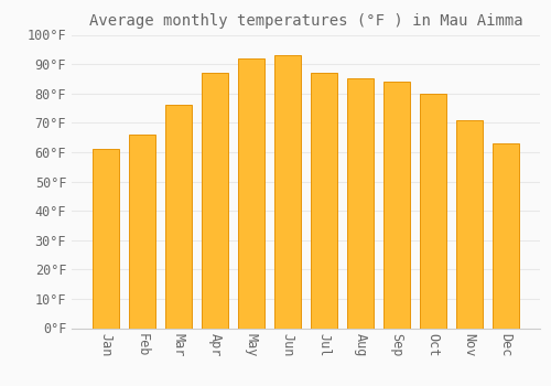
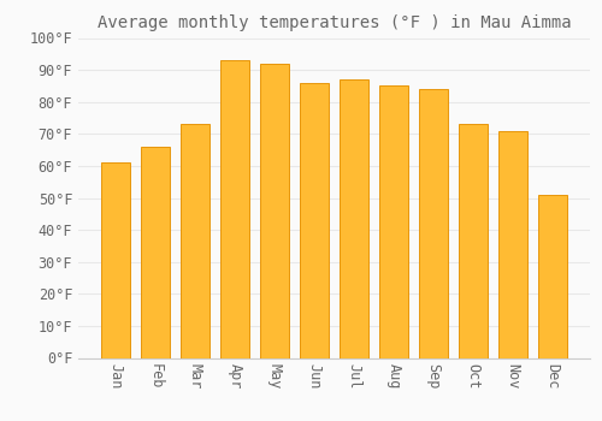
Mar: 76°F -> 73°F
Apr: 87°F -> 93°F
Jun: 93°F -> 86°F
Oct: 80°F -> 73°F
Dec: 63°F -> 51°F
